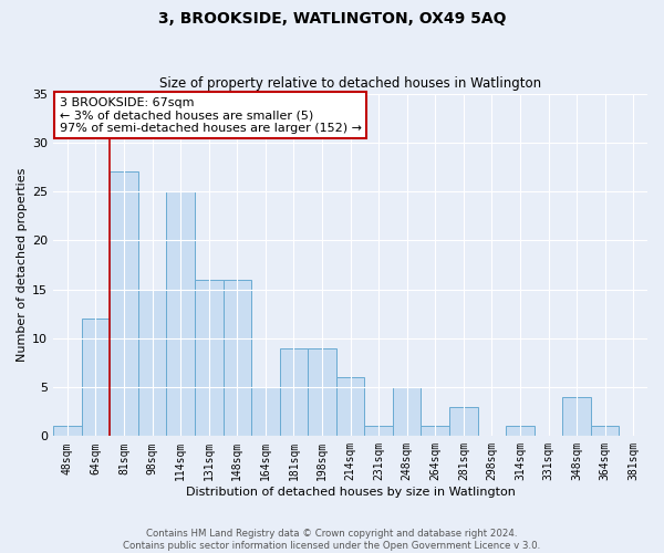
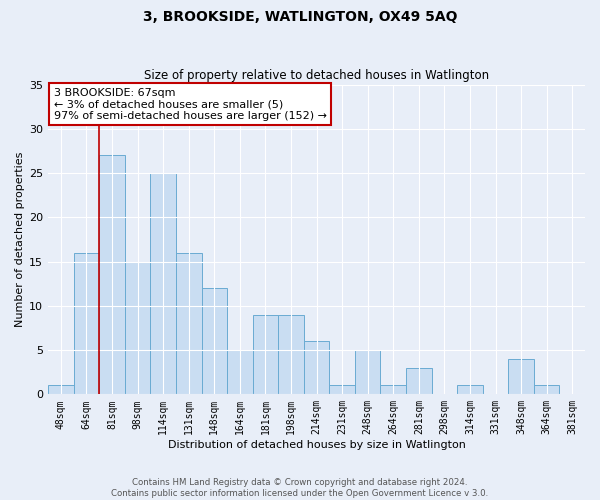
64sqm: 12 -> 16
148sqm: 16 -> 12
